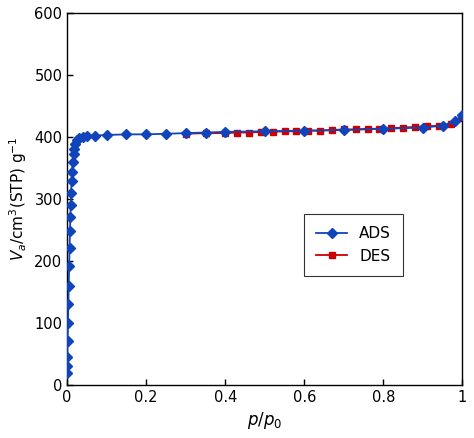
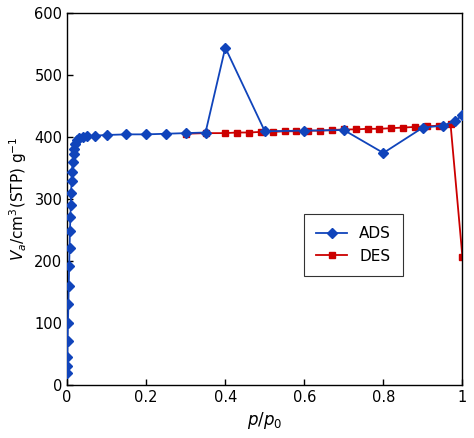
ADS/0.4: 408 -> 544
ADS/0.8: 413 -> 374
DES/1: 430 -> 206
